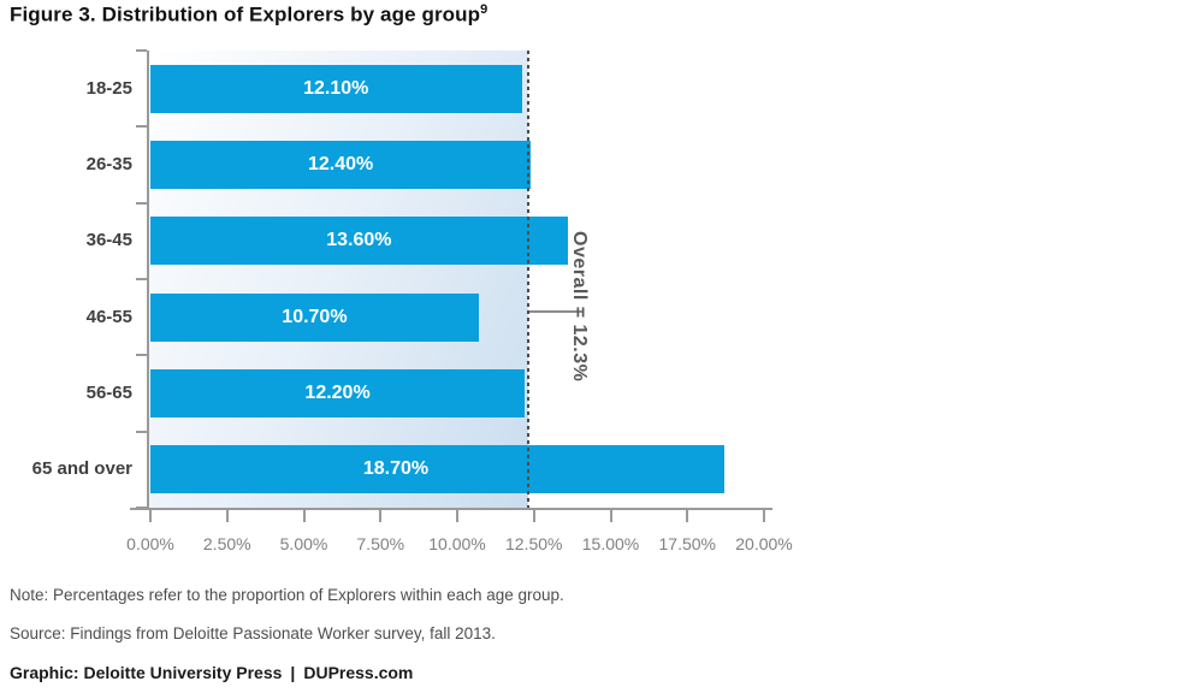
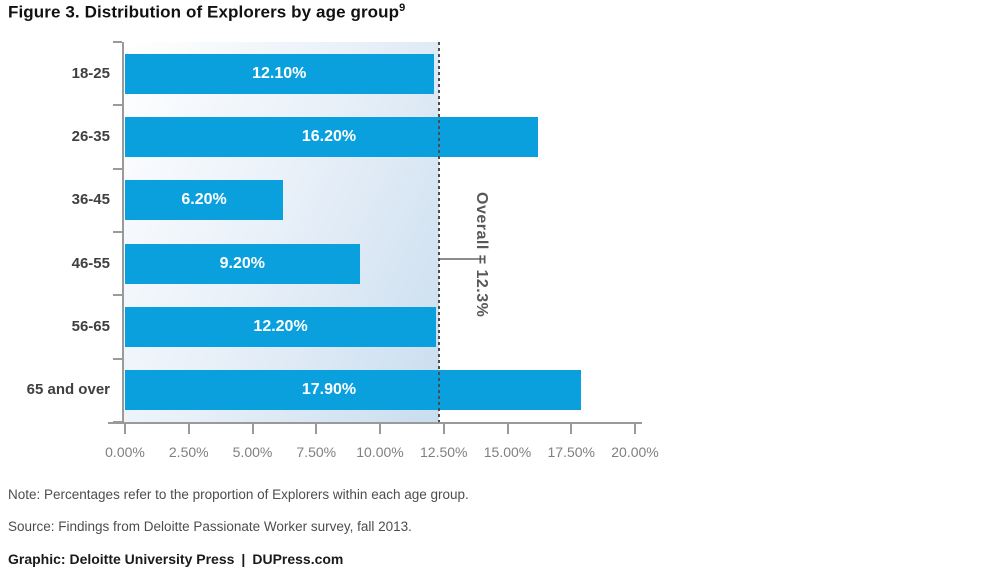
26-35: 12.40% -> 16.20%
36-45: 13.60% -> 6.20%
46-55: 10.70% -> 9.20%
65 and over: 18.70% -> 17.90%
